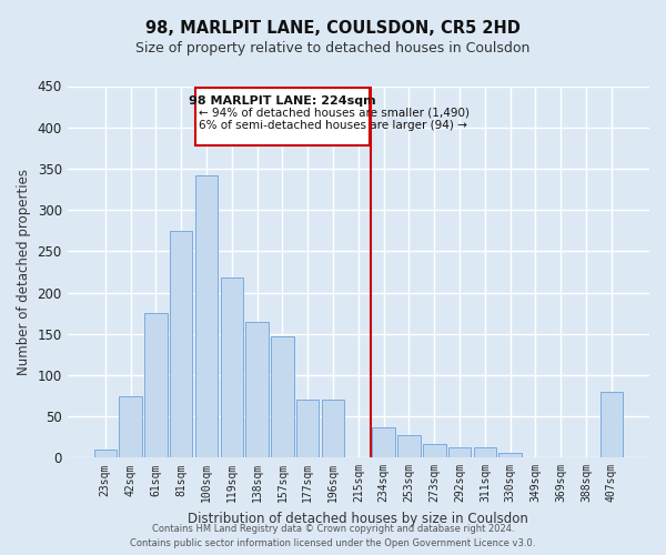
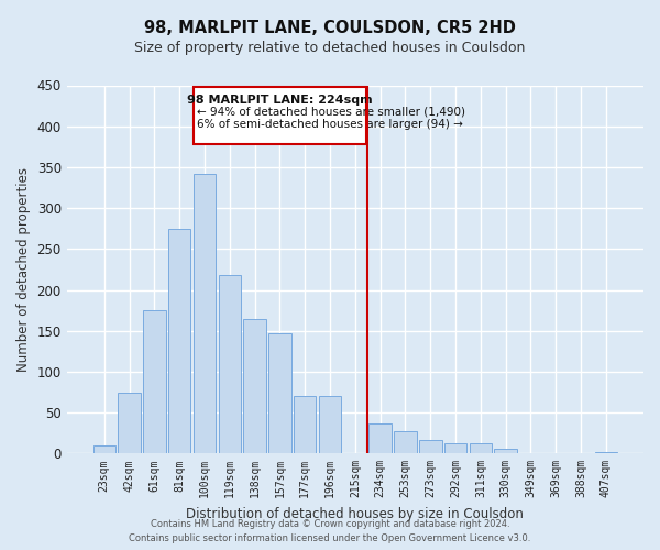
407sqm: 80 -> 2
